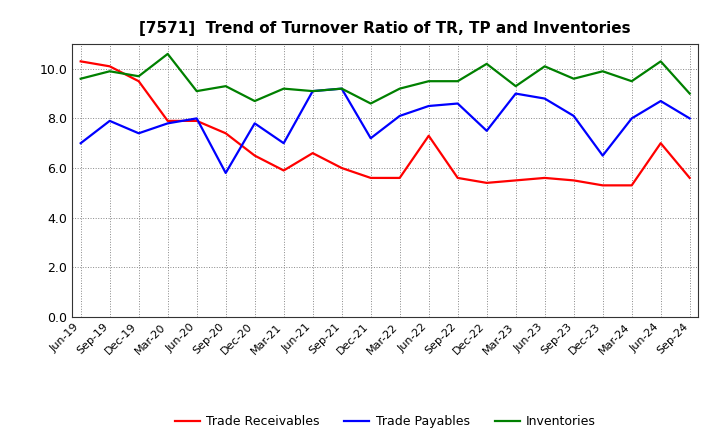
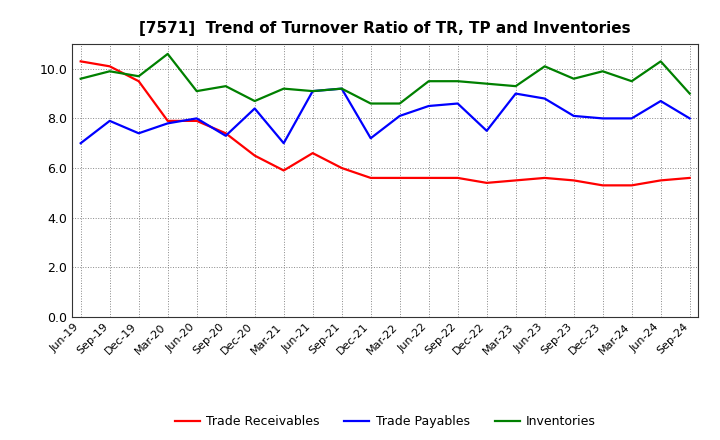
Trade Payables/Sep-20: 5.8 -> 7.3
Trade Payables/Dec-20: 7.8 -> 8.4
Inventories/Mar-22: 9.2 -> 8.6
Trade Receivables/Jun-22: 7.3 -> 5.6
Inventories/Dec-22: 10.2 -> 9.4
Trade Payables/Dec-23: 6.5 -> 8.0
Trade Receivables/Jun-24: 7.0 -> 5.5
